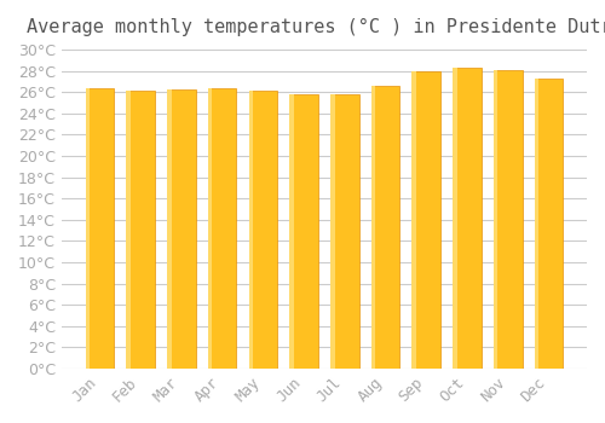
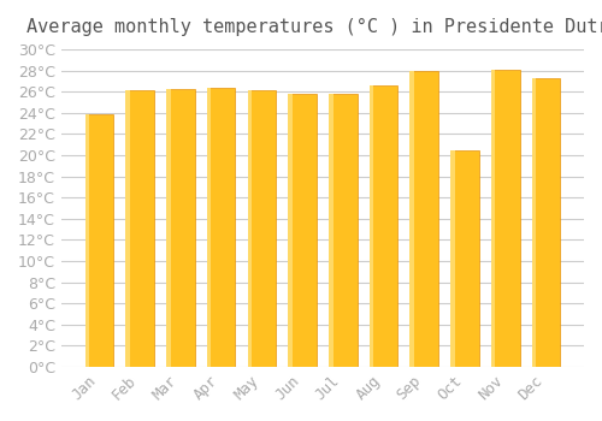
Jan: 26.3°C -> 23.8°C
Oct: 28.3°C -> 20.4°C
